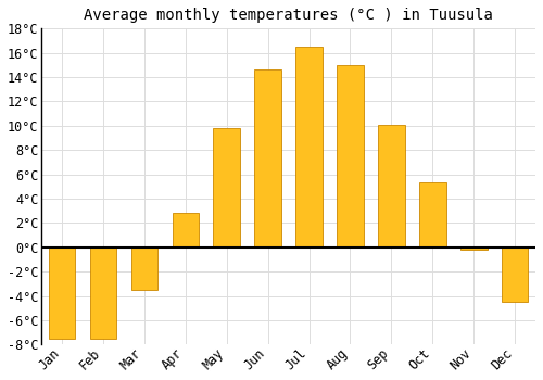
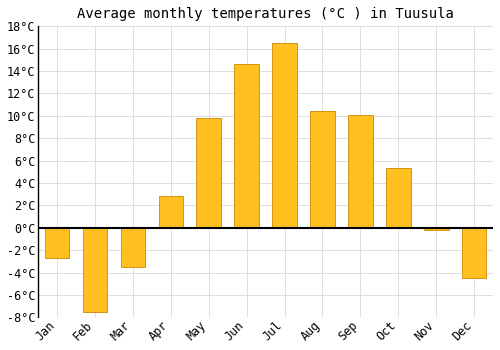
Jan: -7.5°C -> -2.7°C
Aug: 15.0°C -> 10.4°C
